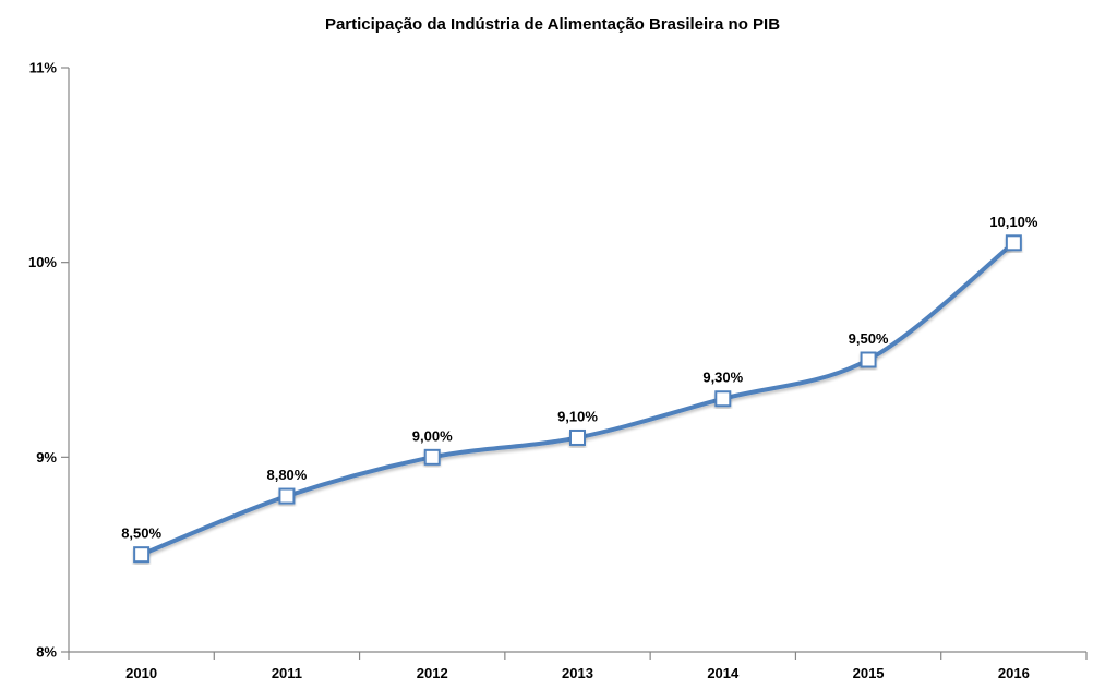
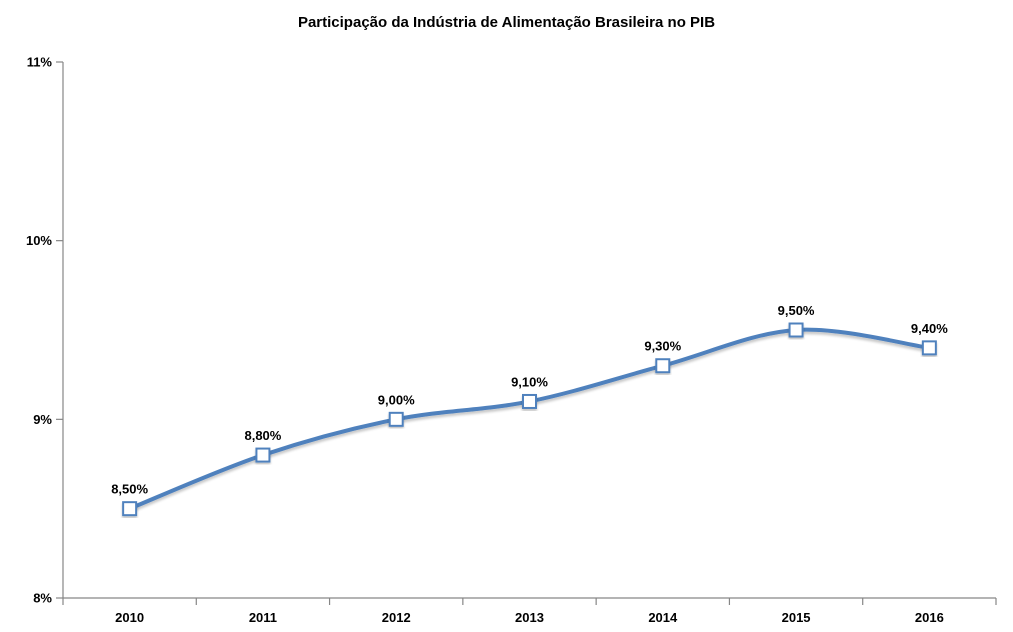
2016: 10,10% -> 9,40%
